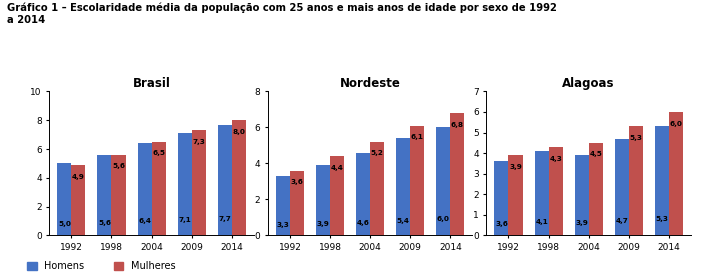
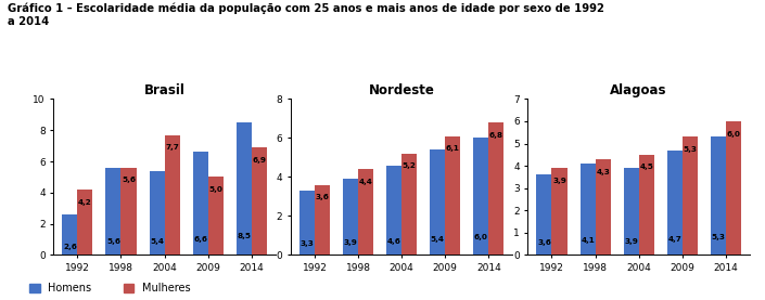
Brasil/Homens/1992: 5,0 -> 2,6
Brasil/Mulheres/1992: 4,9 -> 4,2
Brasil/Homens/2004: 6,4 -> 5,4
Brasil/Mulheres/2004: 6,5 -> 7,7
Brasil/Homens/2009: 7,1 -> 6,6
Brasil/Mulheres/2009: 7,3 -> 5,0
Brasil/Homens/2014: 7,7 -> 8,5
Brasil/Mulheres/2014: 8,0 -> 6,9
